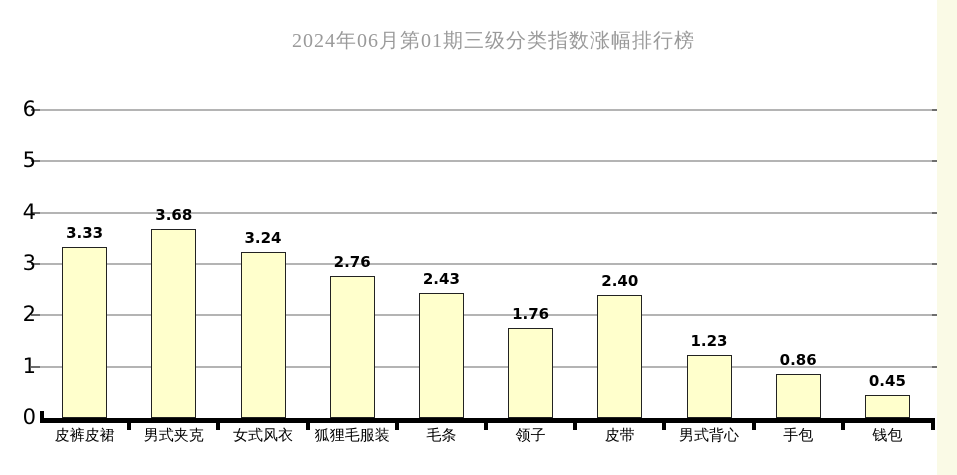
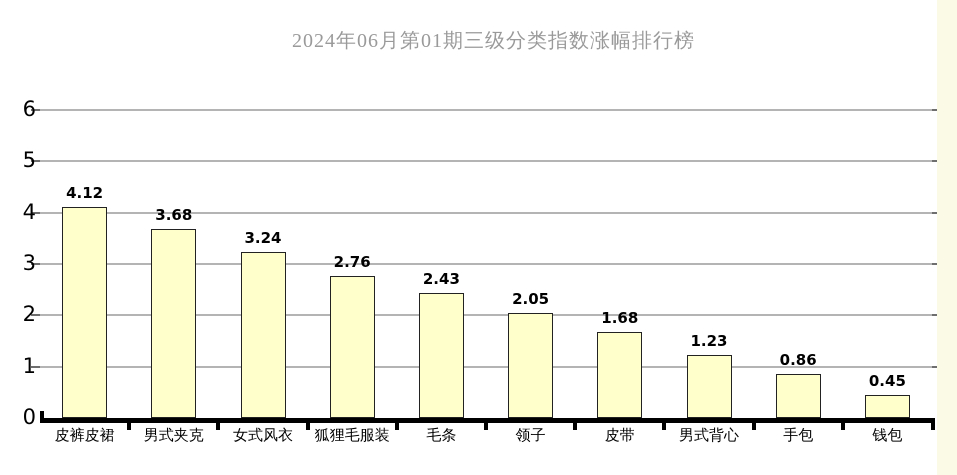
皮裤皮裙: 3.33 -> 4.12
领子: 1.76 -> 2.05
皮带: 2.40 -> 1.68
